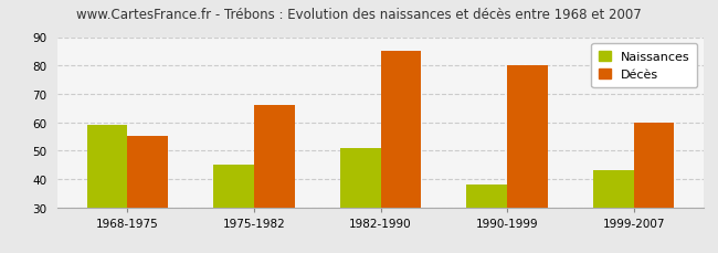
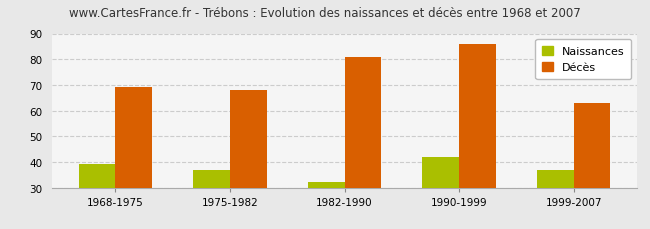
Naissances/1968-1975: 59 -> 39
Décès/1968-1975: 55 -> 69
Naissances/1975-1982: 45 -> 37
Décès/1975-1982: 66 -> 68
Naissances/1982-1990: 51 -> 32
Décès/1982-1990: 85 -> 81
Naissances/1990-1999: 38 -> 42
Décès/1990-1999: 80 -> 86
Naissances/1999-2007: 43 -> 37
Décès/1999-2007: 60 -> 63
